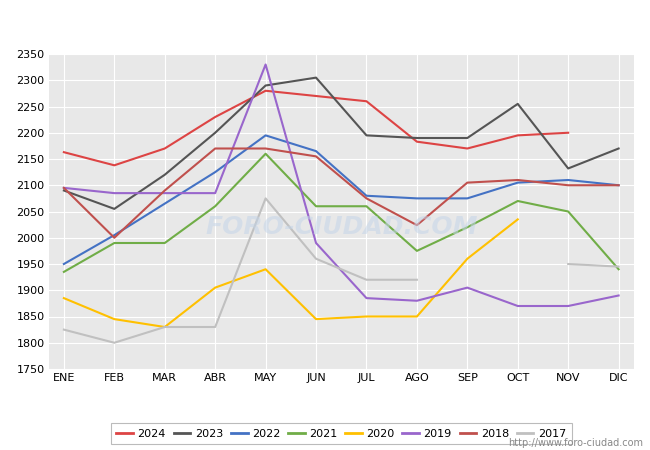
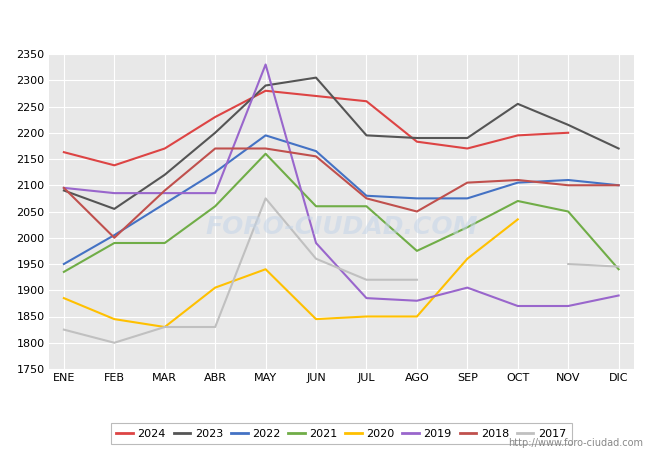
2018/AGO: 2024 -> 2050
2023/NOV: 2132 -> 2215
